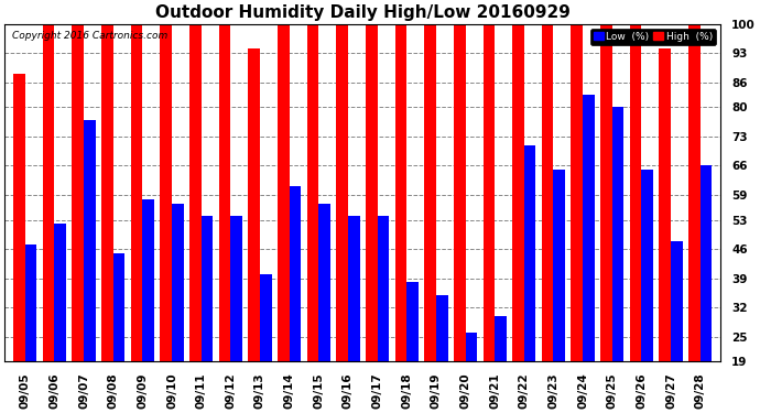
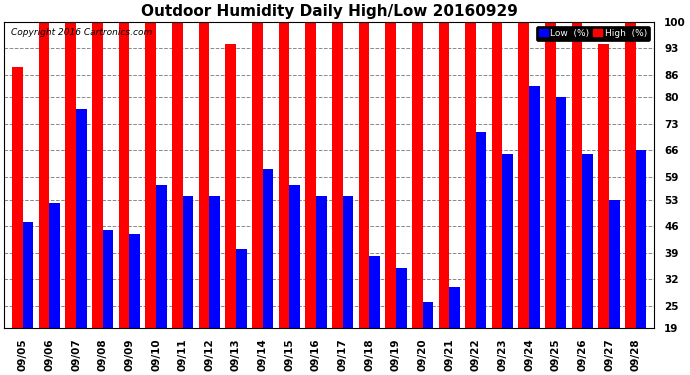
Low (%)/09/09: 58 -> 44
Low (%)/09/27: 48 -> 53
